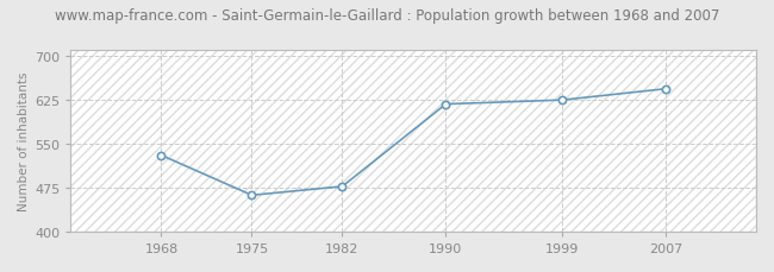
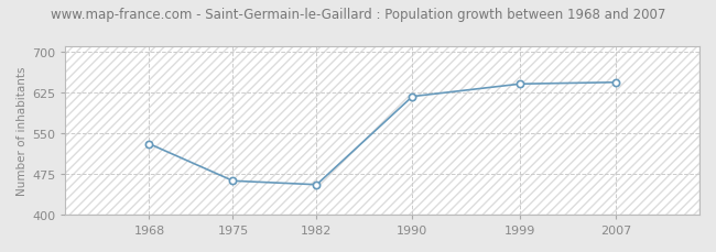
1982: 477 -> 455
1999: 624 -> 640
